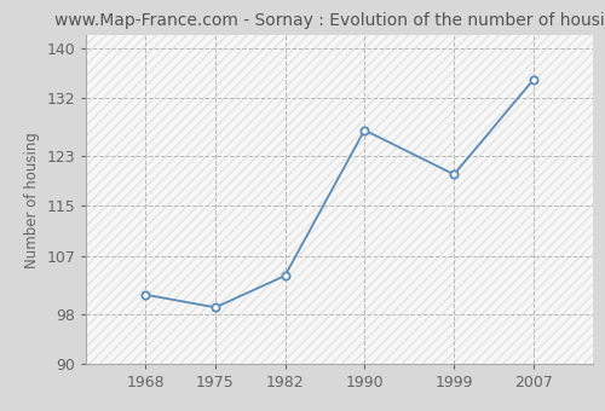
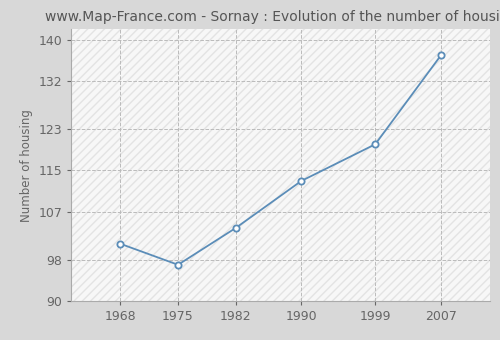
1975: 99 -> 97
1990: 127 -> 113
2007: 135 -> 137
